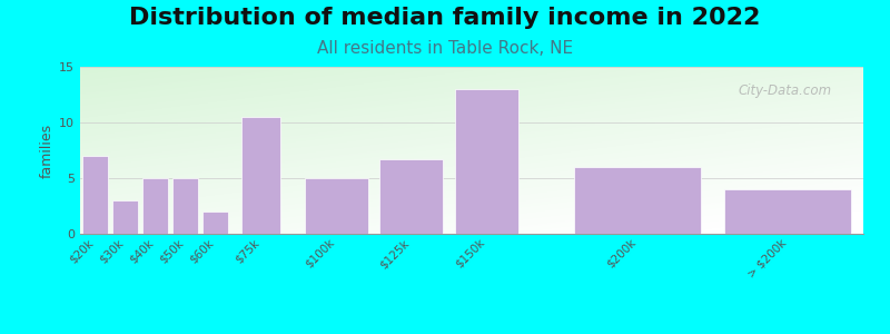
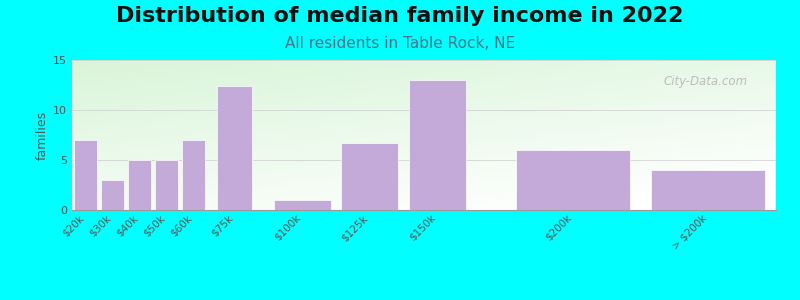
$60k: 2.0 -> 7.0
$75k: 10.5 -> 12.4
$100k: 5.0 -> 1.0
